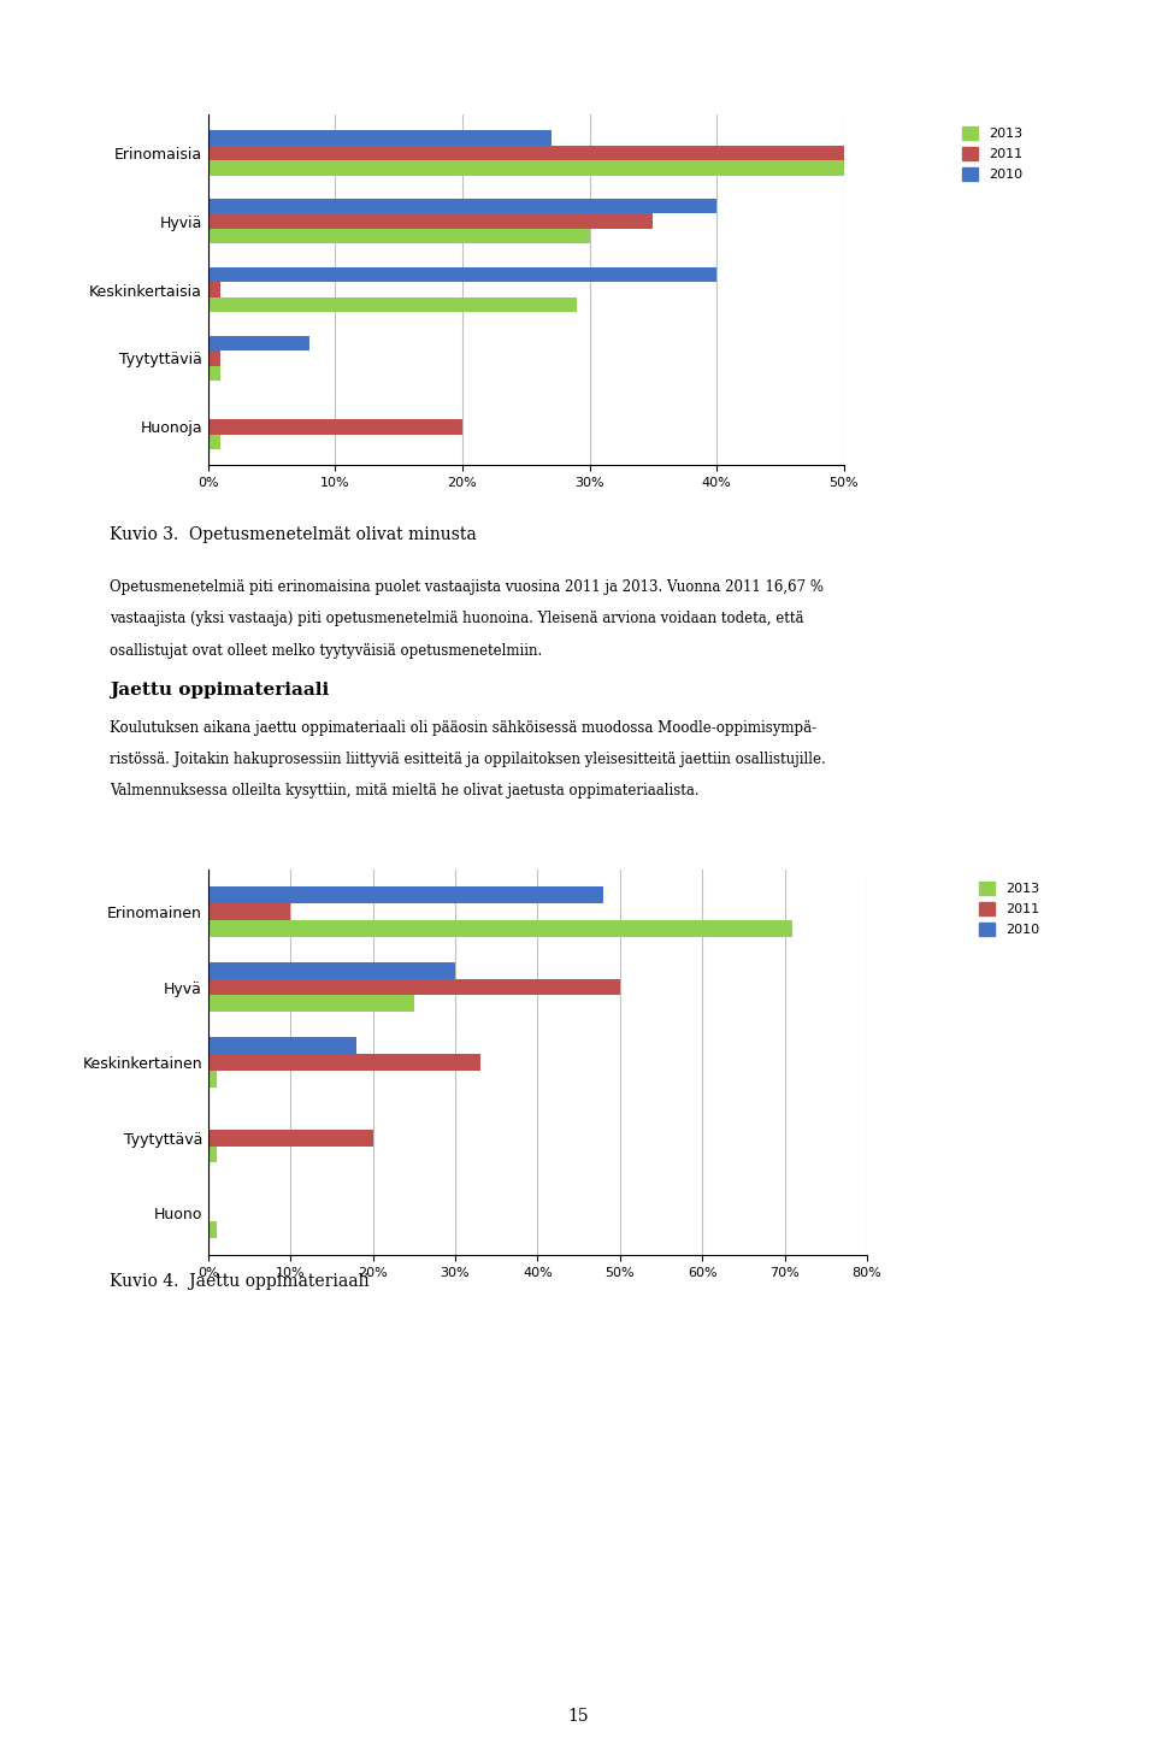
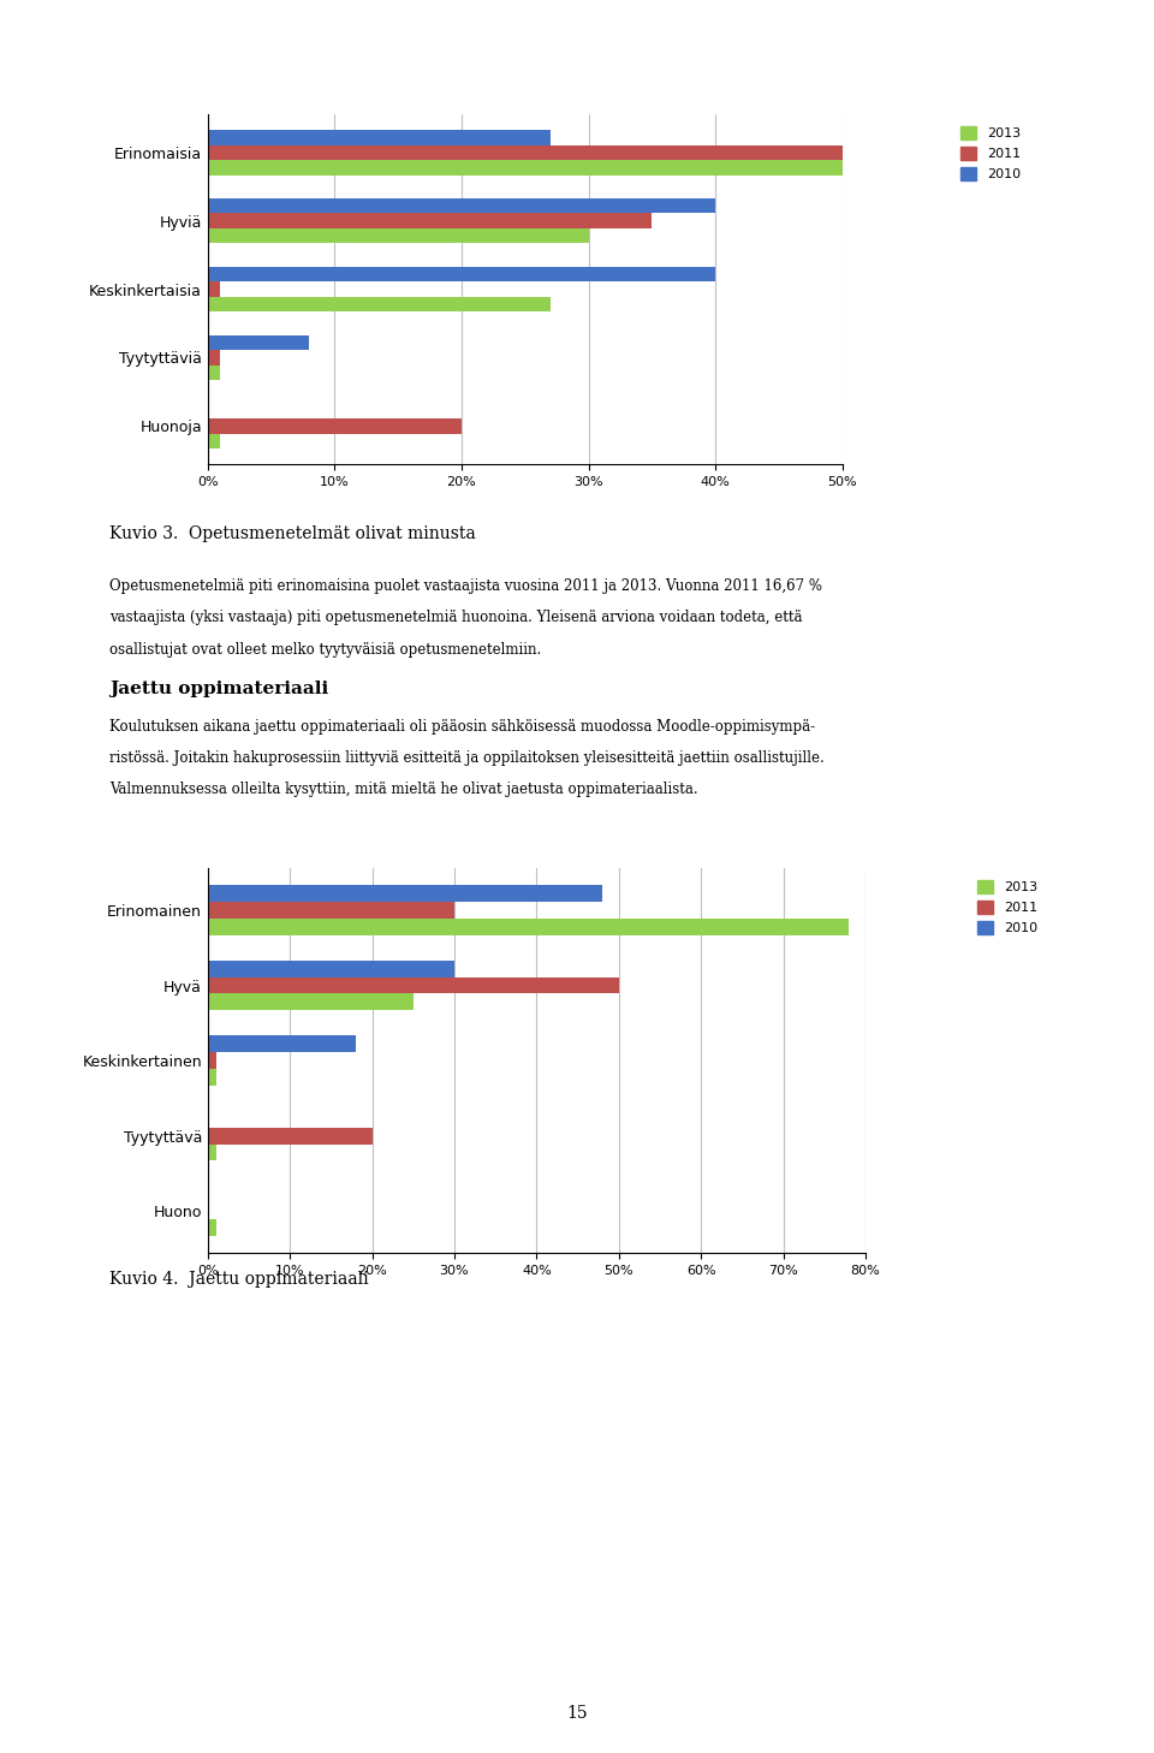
2013/Keskinkertaisia: 29% -> 27%
2011/Erinomainen: 10% -> 30%
2013/Erinomainen: 71% -> 78%
2011/Keskinkertainen: 33% -> 1%
